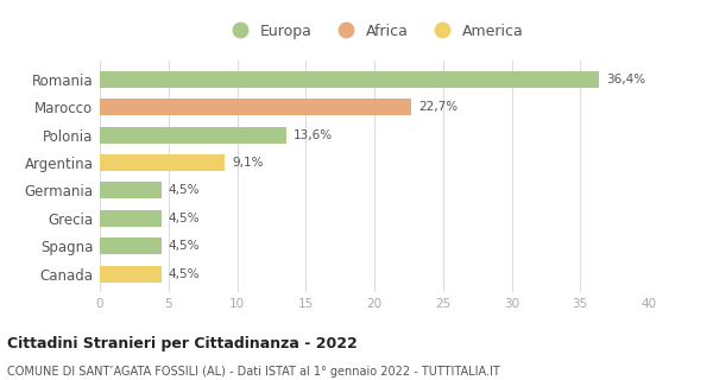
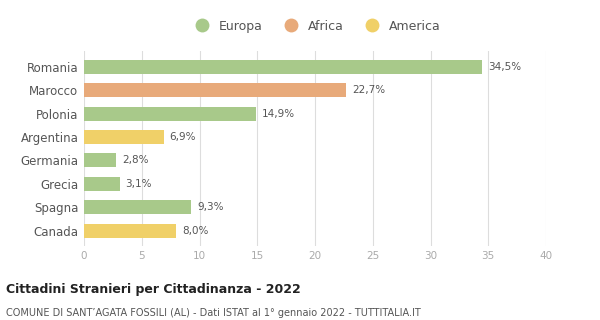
Romania: 36,4% -> 34,5%
Polonia: 13,6% -> 14,9%
Argentina: 9,1% -> 6,9%
Germania: 4,5% -> 2,8%
Grecia: 4,5% -> 3,1%
Spagna: 4,5% -> 9,3%
Canada: 4,5% -> 8,0%
